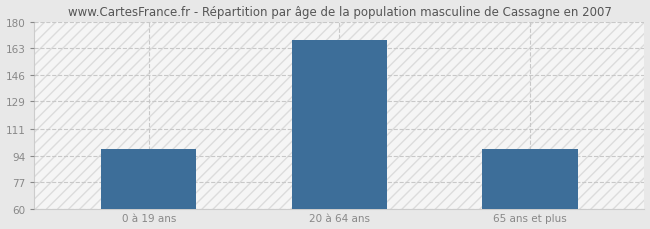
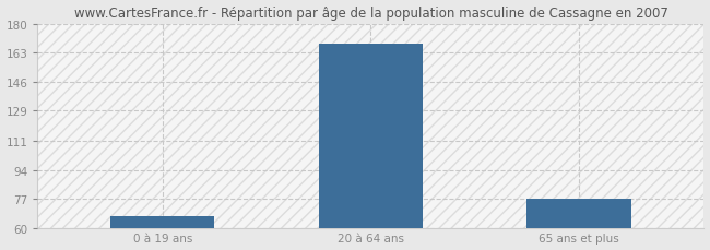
0 à 19 ans: 98 -> 67
65 ans et plus: 98 -> 77
